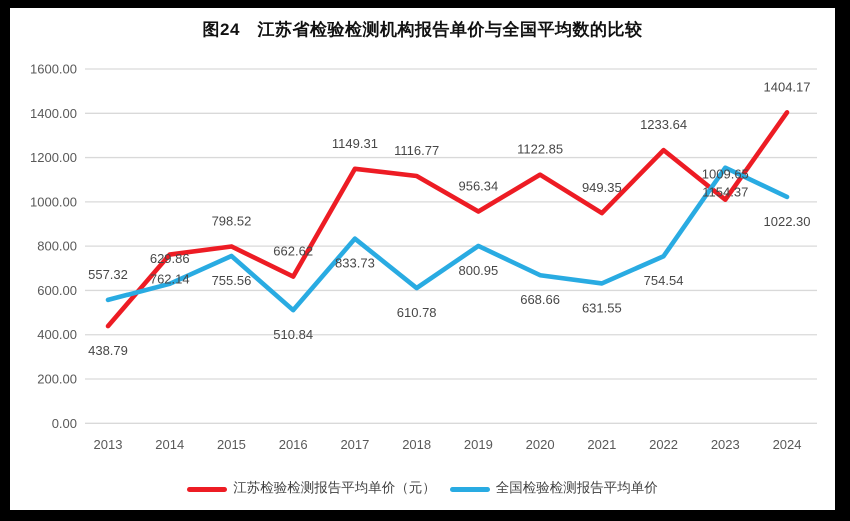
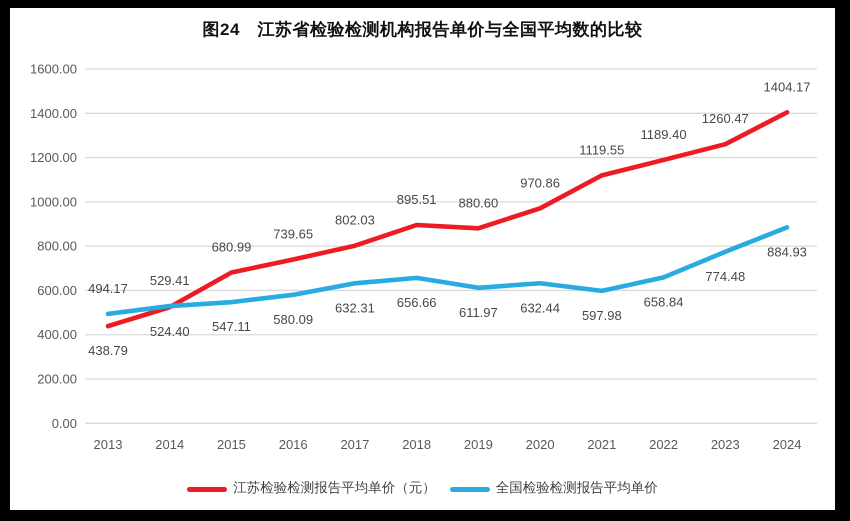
全国检验检测报告平均单价/2013: 557.32 -> 494.17
江苏检验检测报告平均单价（元）/2014: 762.14 -> 524.40
全国检验检测报告平均单价/2014: 629.86 -> 529.41
江苏检验检测报告平均单价（元）/2015: 798.52 -> 680.99
全国检验检测报告平均单价/2015: 755.56 -> 547.11
江苏检验检测报告平均单价（元）/2016: 662.62 -> 739.65
全国检验检测报告平均单价/2016: 510.84 -> 580.09
江苏检验检测报告平均单价（元）/2017: 1149.31 -> 802.03
全国检验检测报告平均单价/2017: 833.73 -> 632.31
江苏检验检测报告平均单价（元）/2018: 1116.77 -> 895.51
全国检验检测报告平均单价/2018: 610.78 -> 656.66
江苏检验检测报告平均单价（元）/2019: 956.34 -> 880.60
全国检验检测报告平均单价/2019: 800.95 -> 611.97
江苏检验检测报告平均单价（元）/2020: 1122.85 -> 970.86
全国检验检测报告平均单价/2020: 668.66 -> 632.44
江苏检验检测报告平均单价（元）/2021: 949.35 -> 1119.55
全国检验检测报告平均单价/2021: 631.55 -> 597.98
江苏检验检测报告平均单价（元）/2022: 1233.64 -> 1189.40
全国检验检测报告平均单价/2022: 754.54 -> 658.84
江苏检验检测报告平均单价（元）/2023: 1009.65 -> 1260.47
全国检验检测报告平均单价/2023: 1154.37 -> 774.48
全国检验检测报告平均单价/2024: 1022.30 -> 884.93
